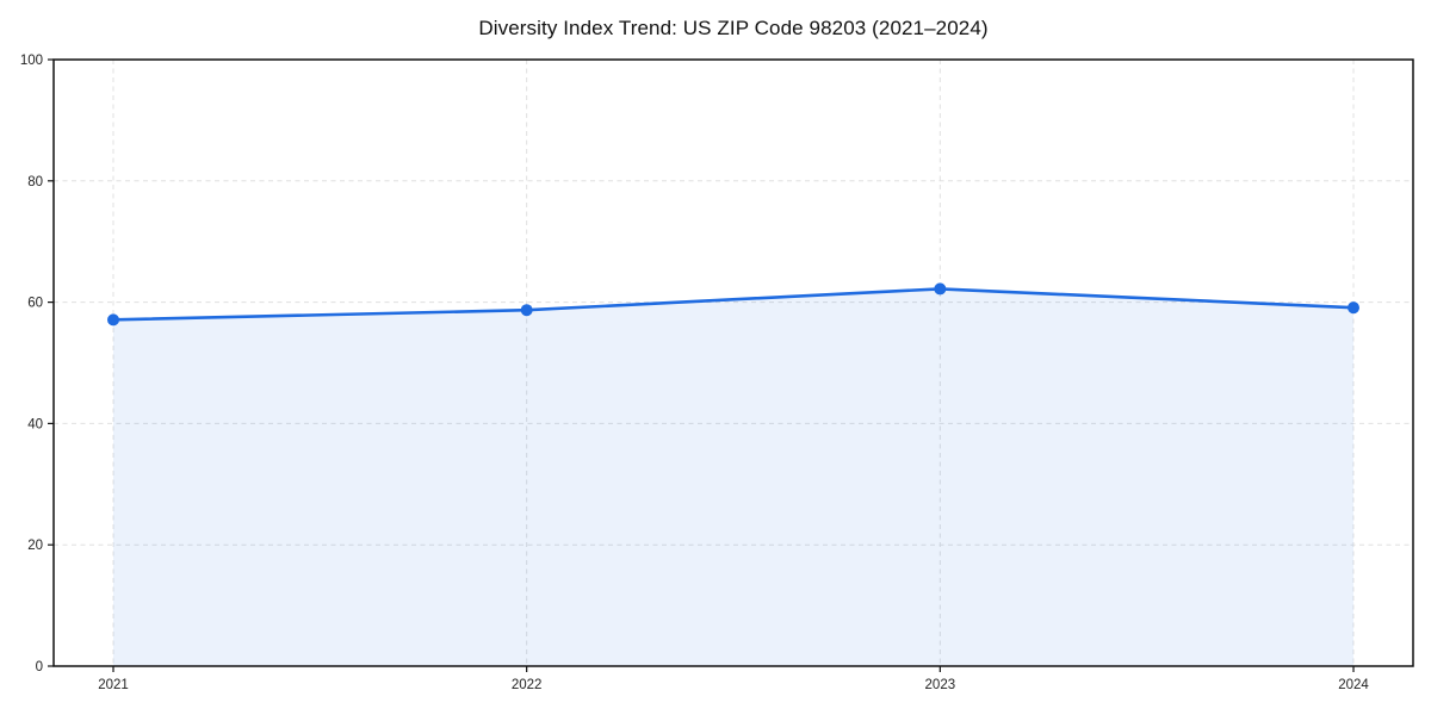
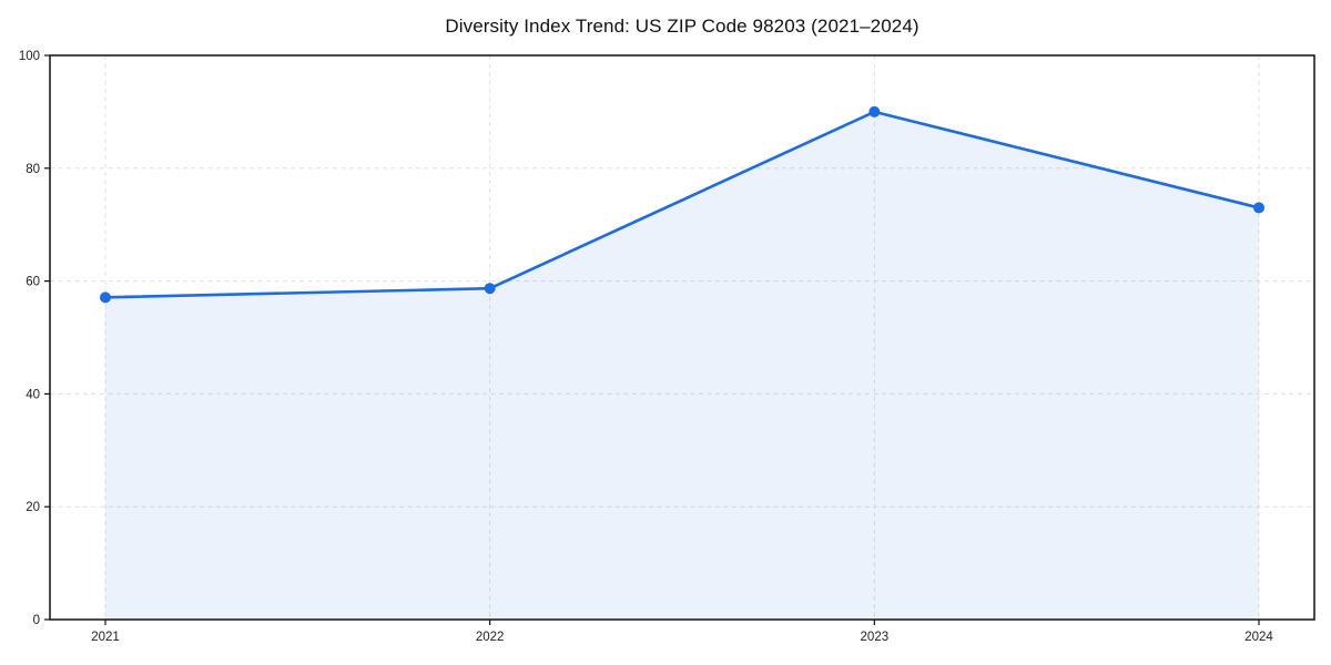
2023: 62 -> 90
2024: 59 -> 73
